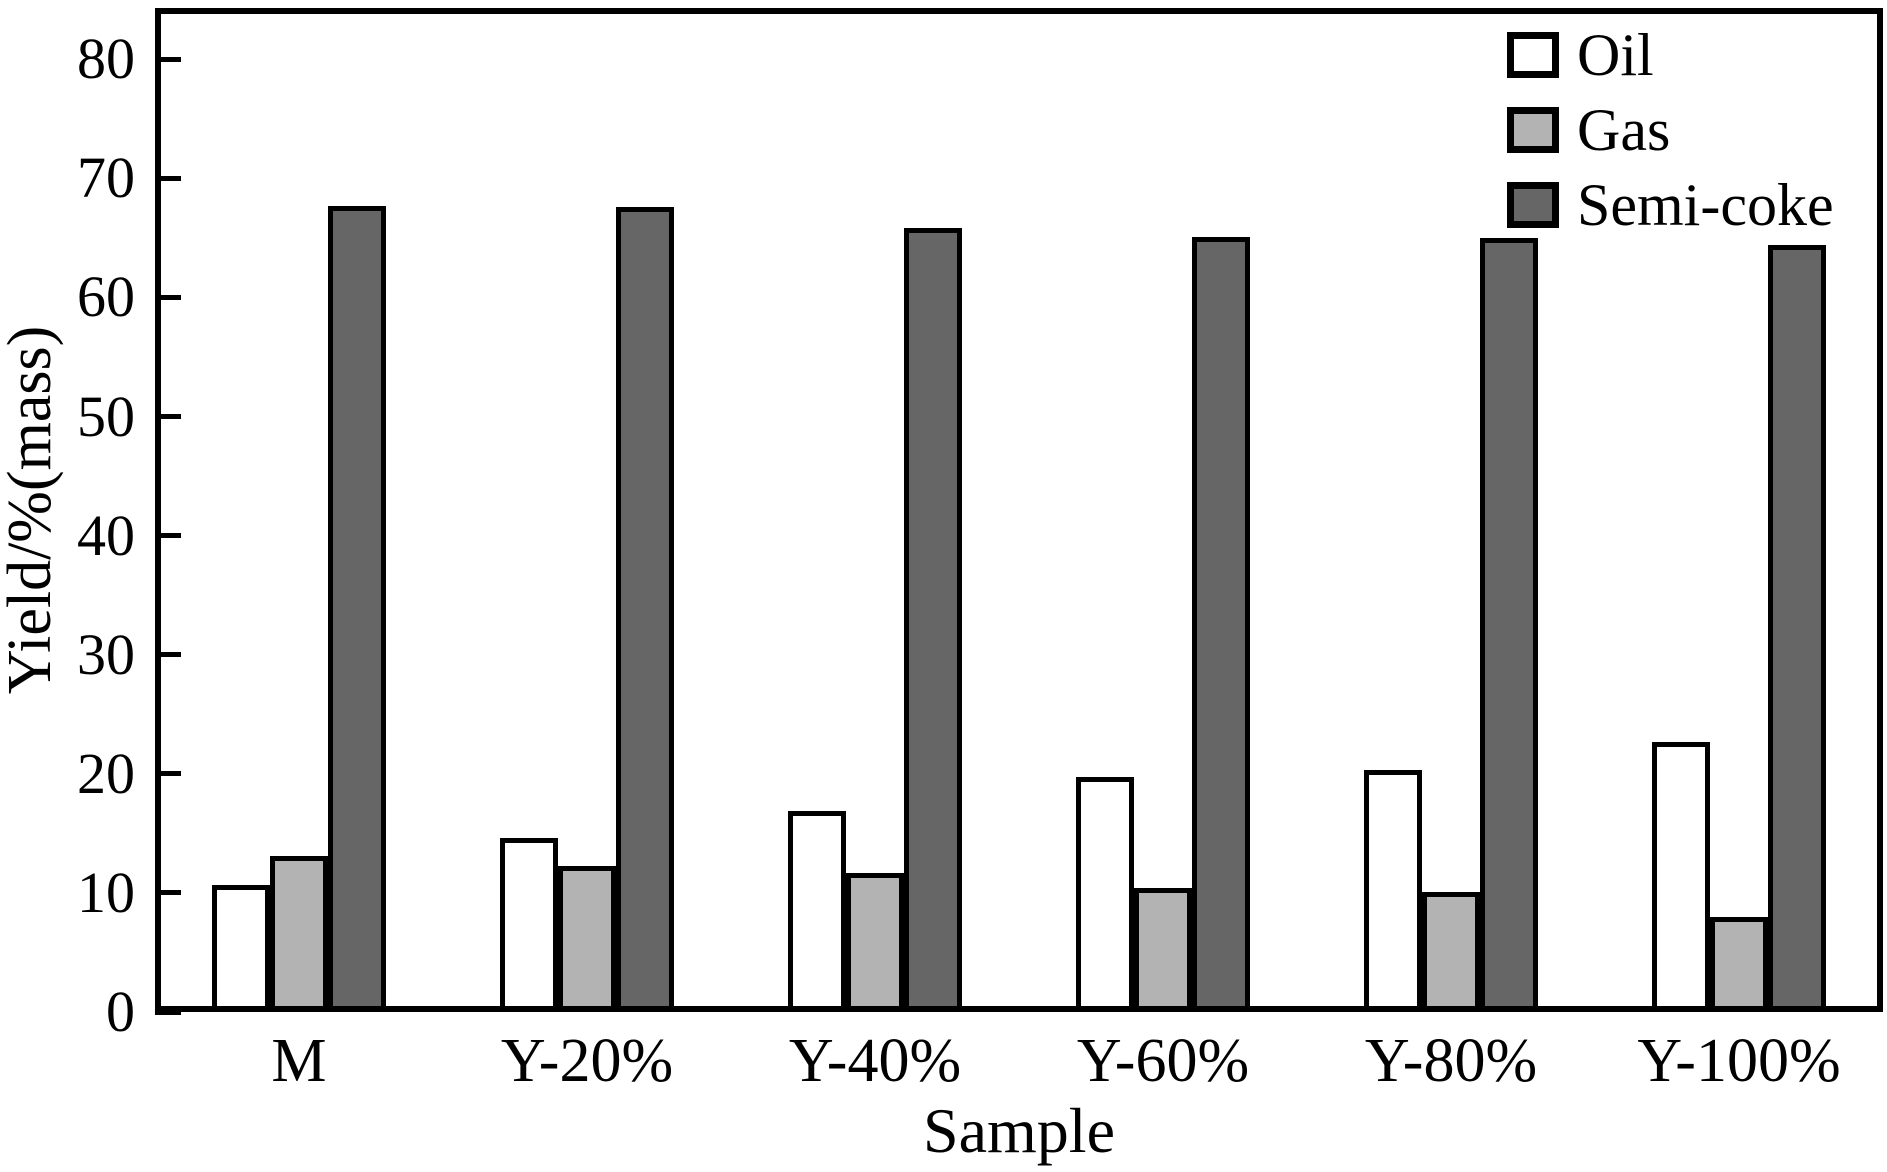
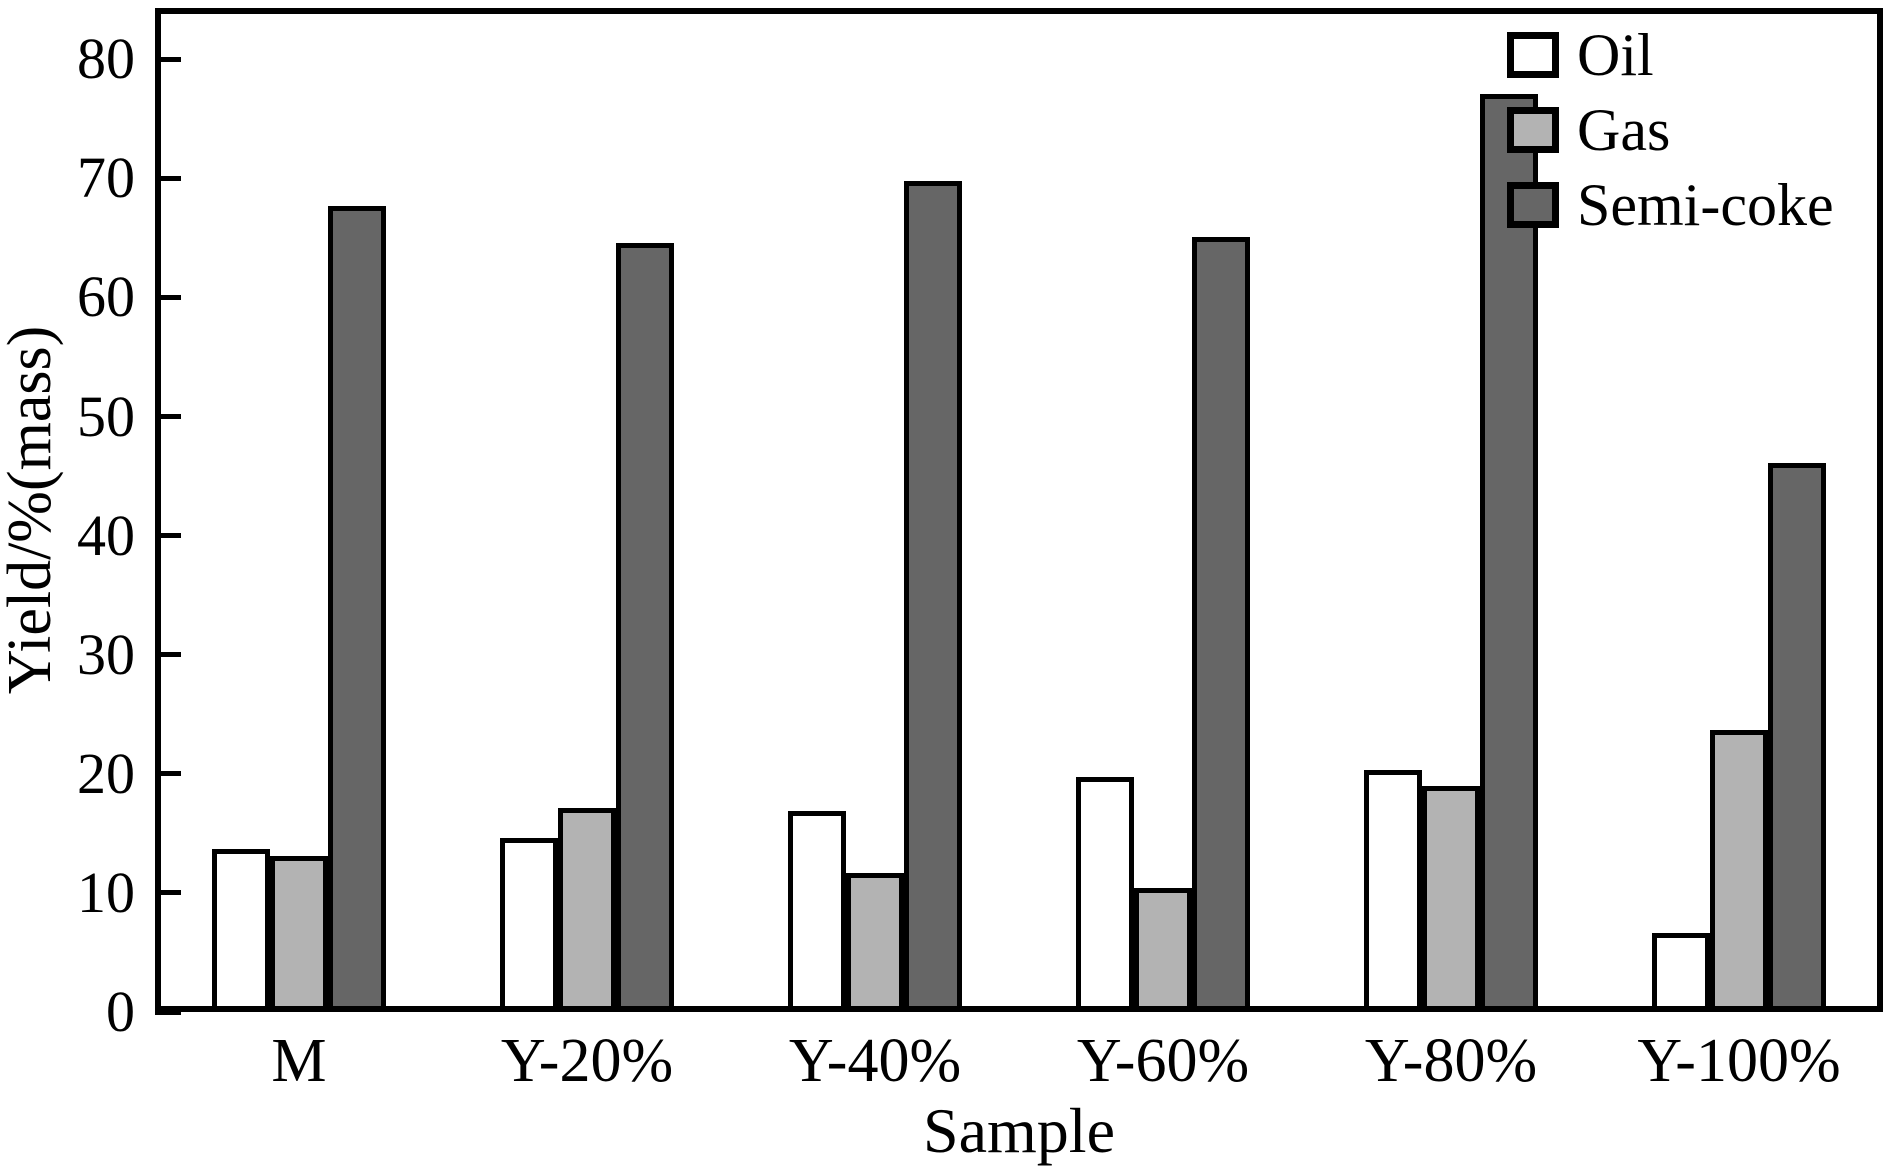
Oil/M: 10.7 -> 13.7
Gas/Y-20%: 12.3 -> 17.1
Semi-coke/Y-20%: 67.6 -> 64.6
Semi-coke/Y-40%: 65.8 -> 69.8
Gas/Y-80%: 10.1 -> 19.0
Semi-coke/Y-80%: 65.0 -> 77.1
Oil/Y-100%: 22.7 -> 6.6
Gas/Y-100%: 8.0 -> 23.7
Semi-coke/Y-100%: 64.4 -> 46.1
